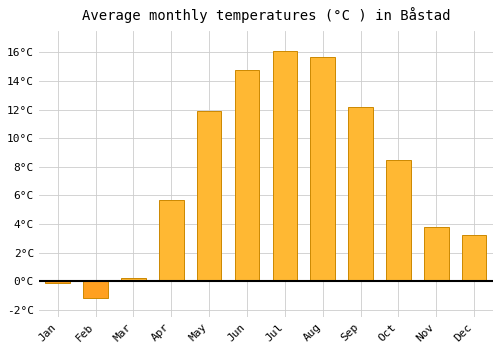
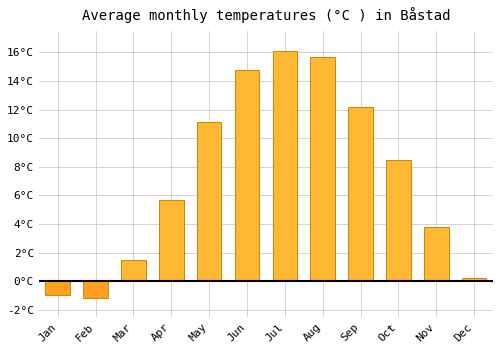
Jan: -0.1°C -> -1.0°C
Mar: 0.2°C -> 1.5°C
May: 11.9°C -> 11.1°C
Dec: 3.2°C -> 0.2°C
